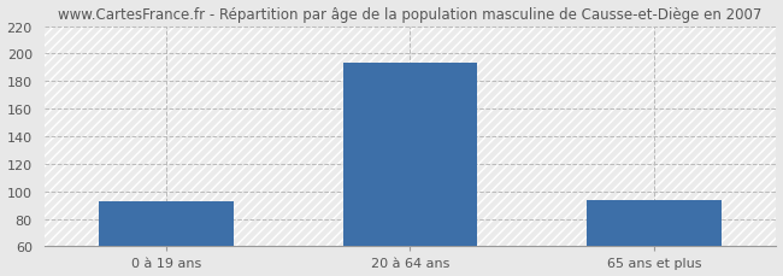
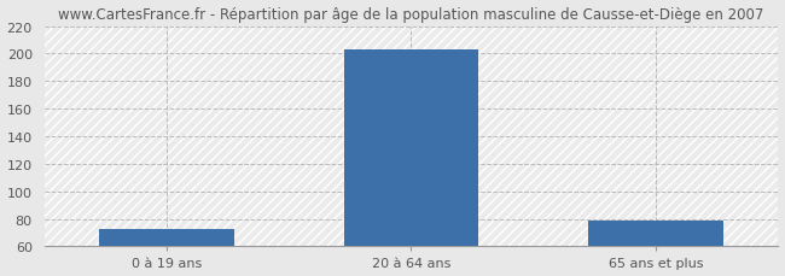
0 à 19 ans: 93 -> 73
20 à 64 ans: 193 -> 203
65 ans et plus: 94 -> 79
